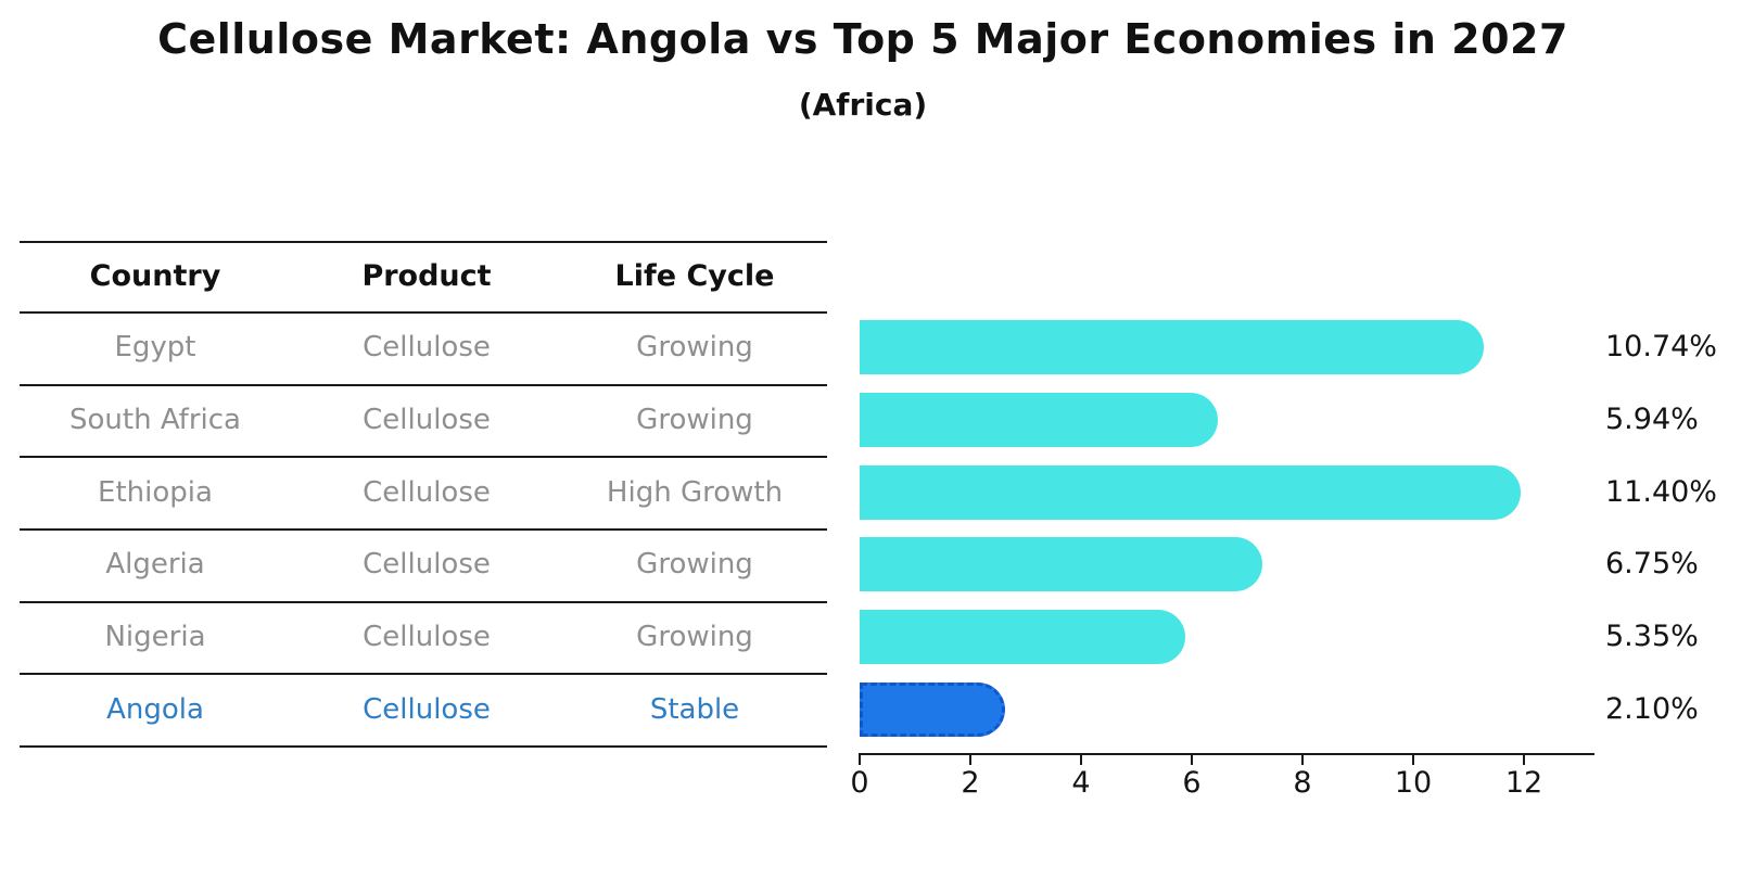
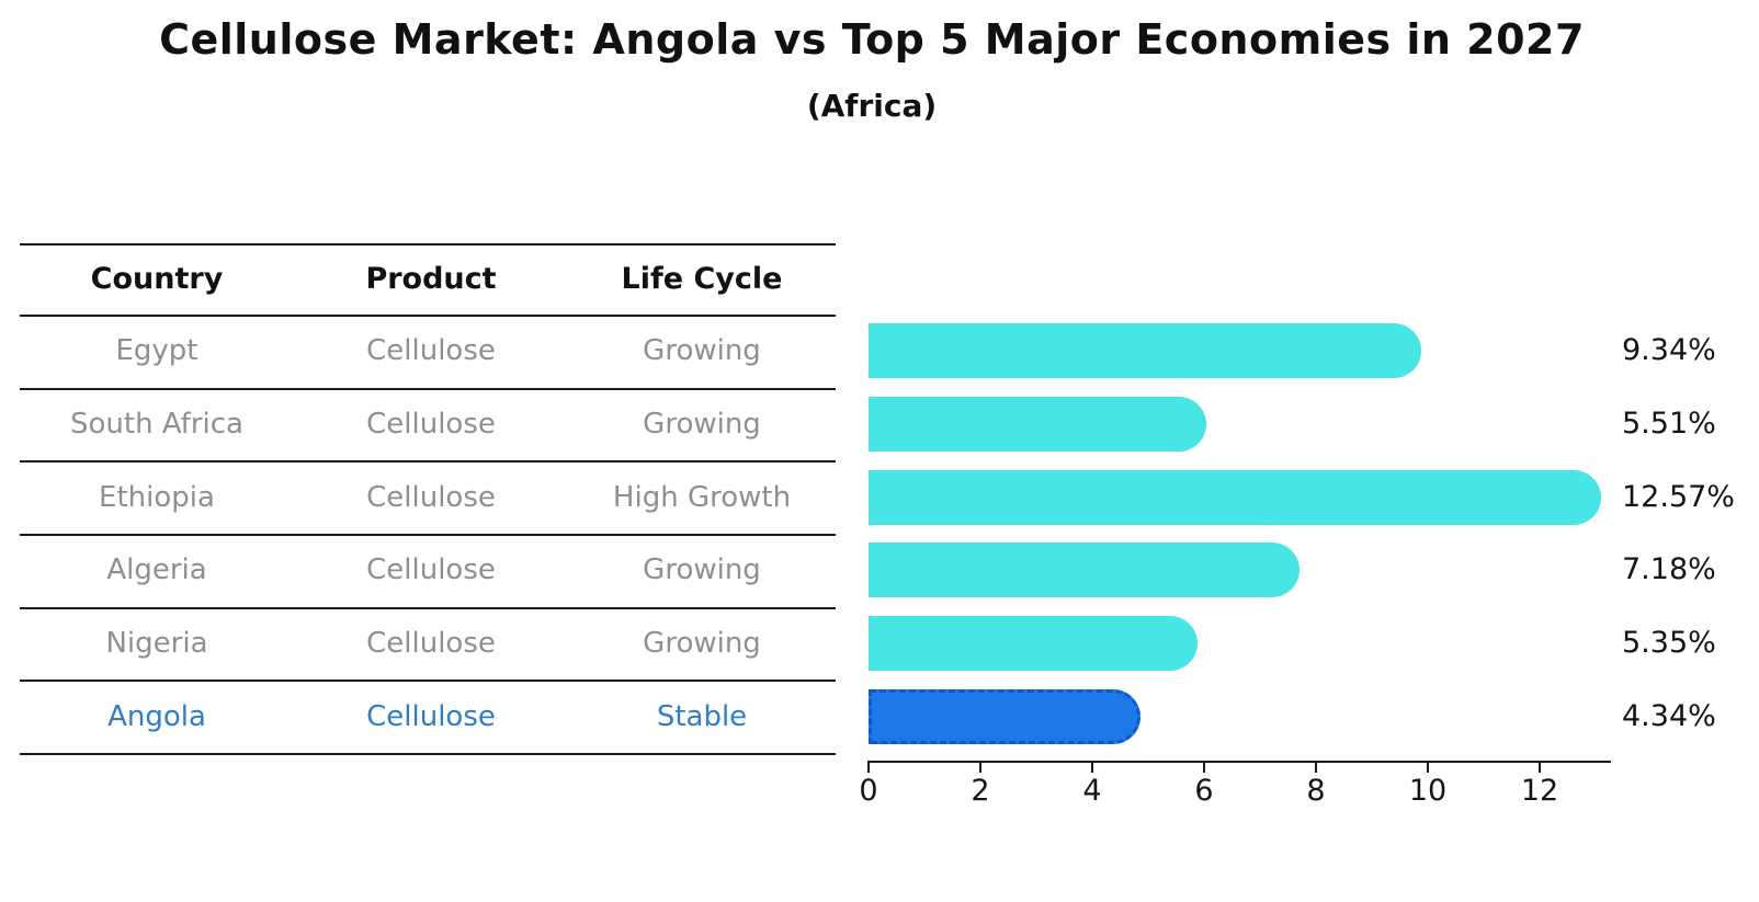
Egypt: 10.74% -> 9.34%
South Africa: 5.94% -> 5.51%
Ethiopia: 11.40% -> 12.57%
Algeria: 6.75% -> 7.18%
Angola: 2.10% -> 4.34%
